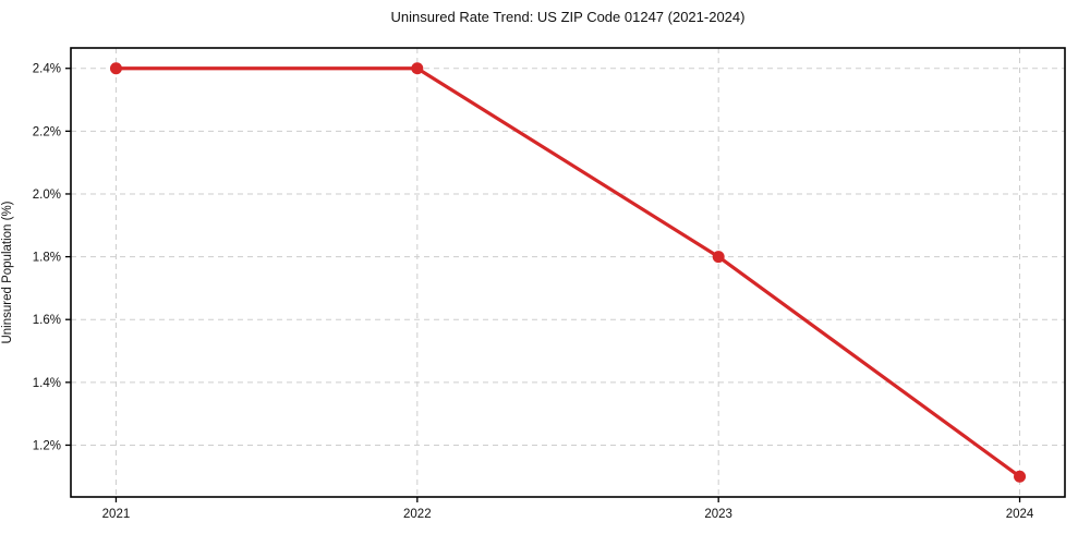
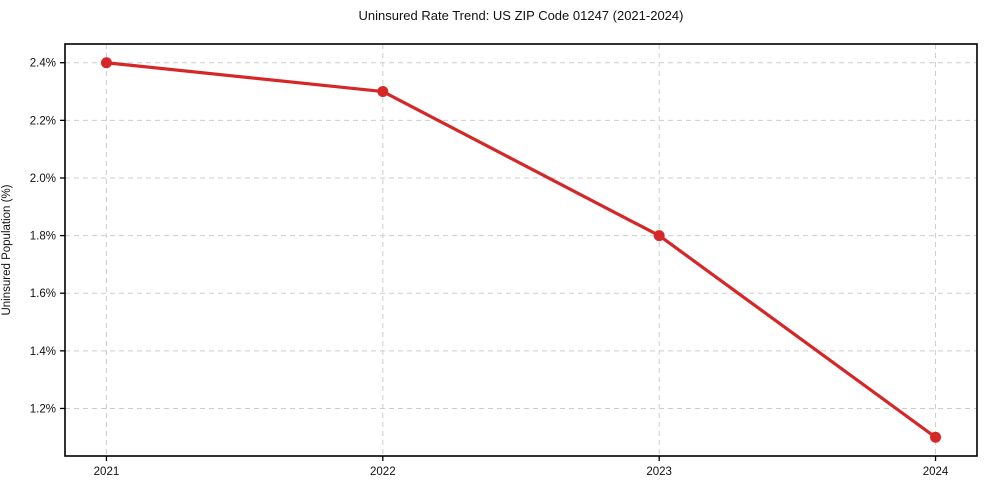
2022: 2.4% -> 2.3%
